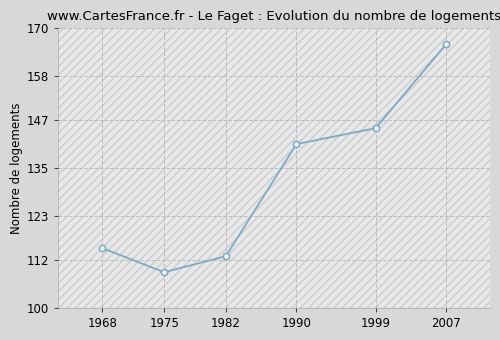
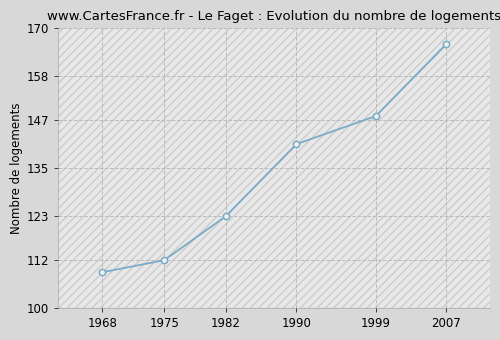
1968: 115 -> 109
1975: 109 -> 112
1982: 113 -> 123
1999: 145 -> 148
